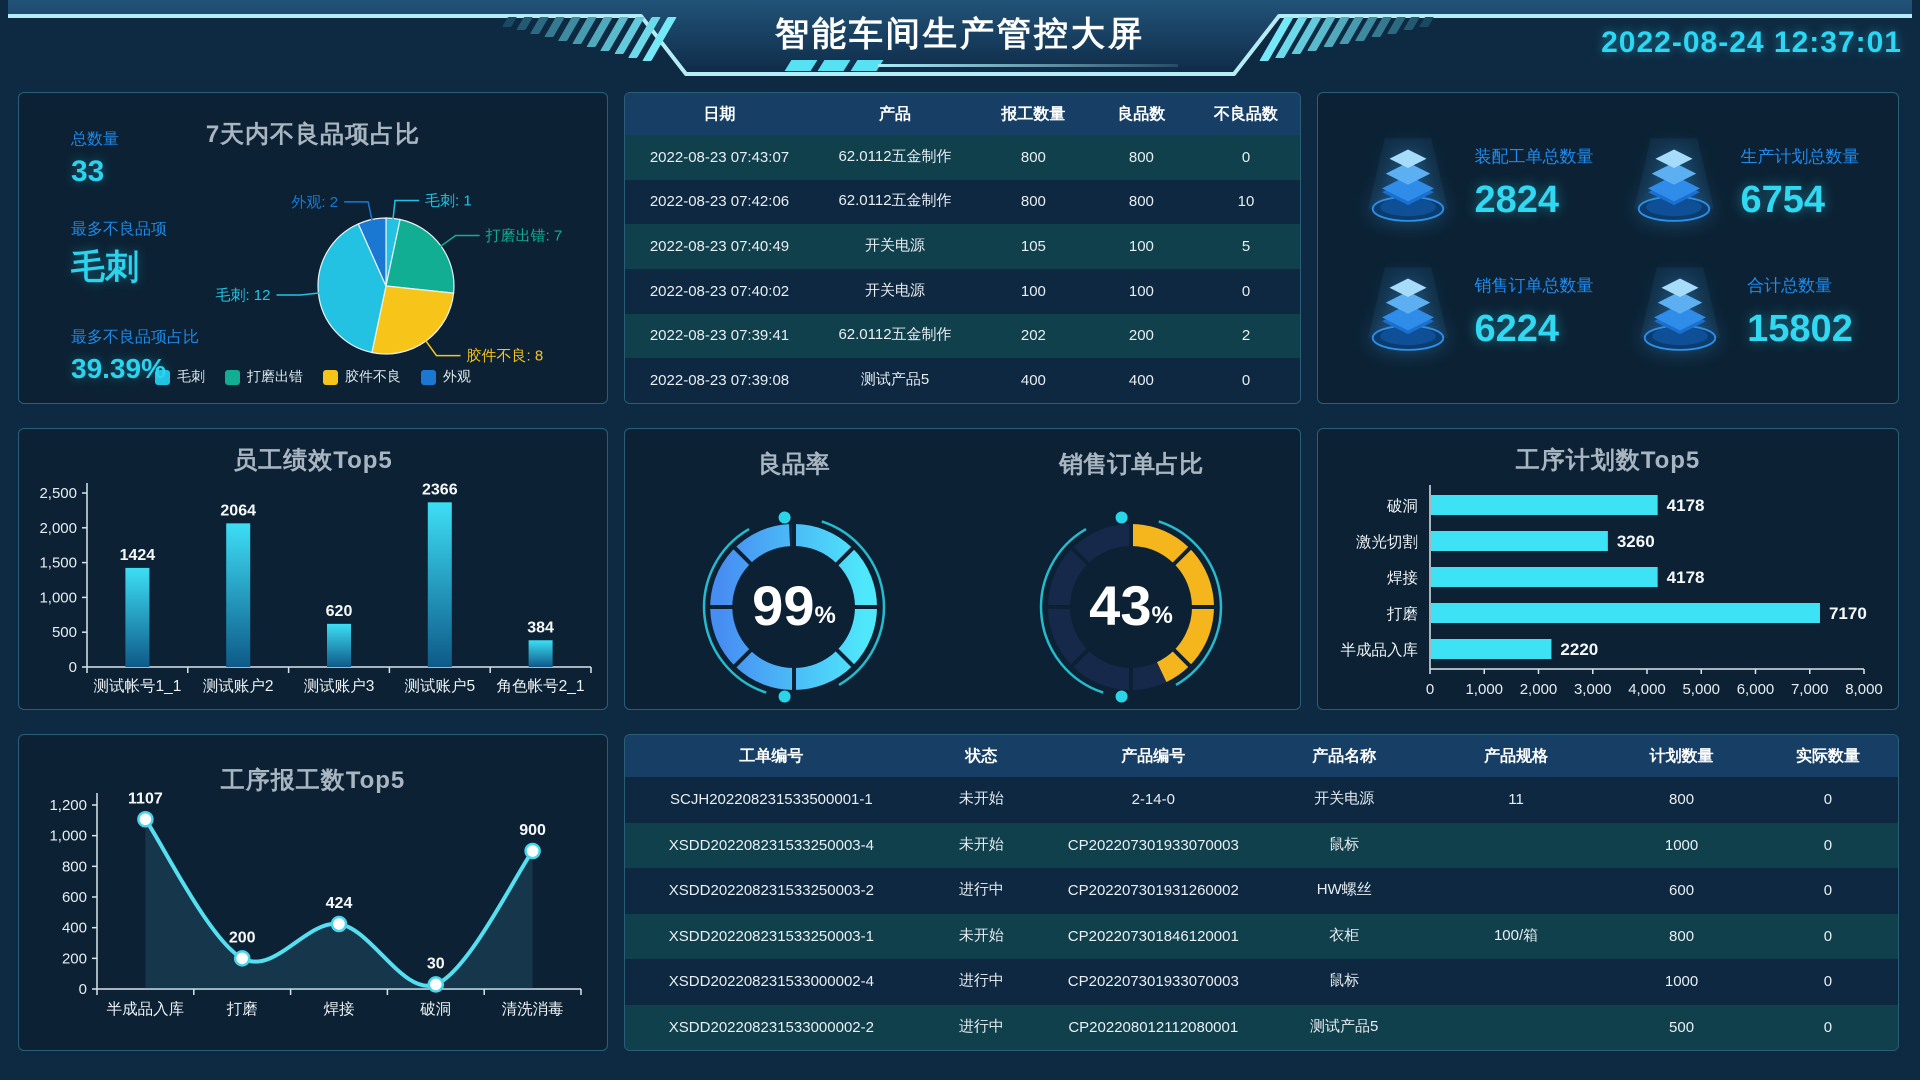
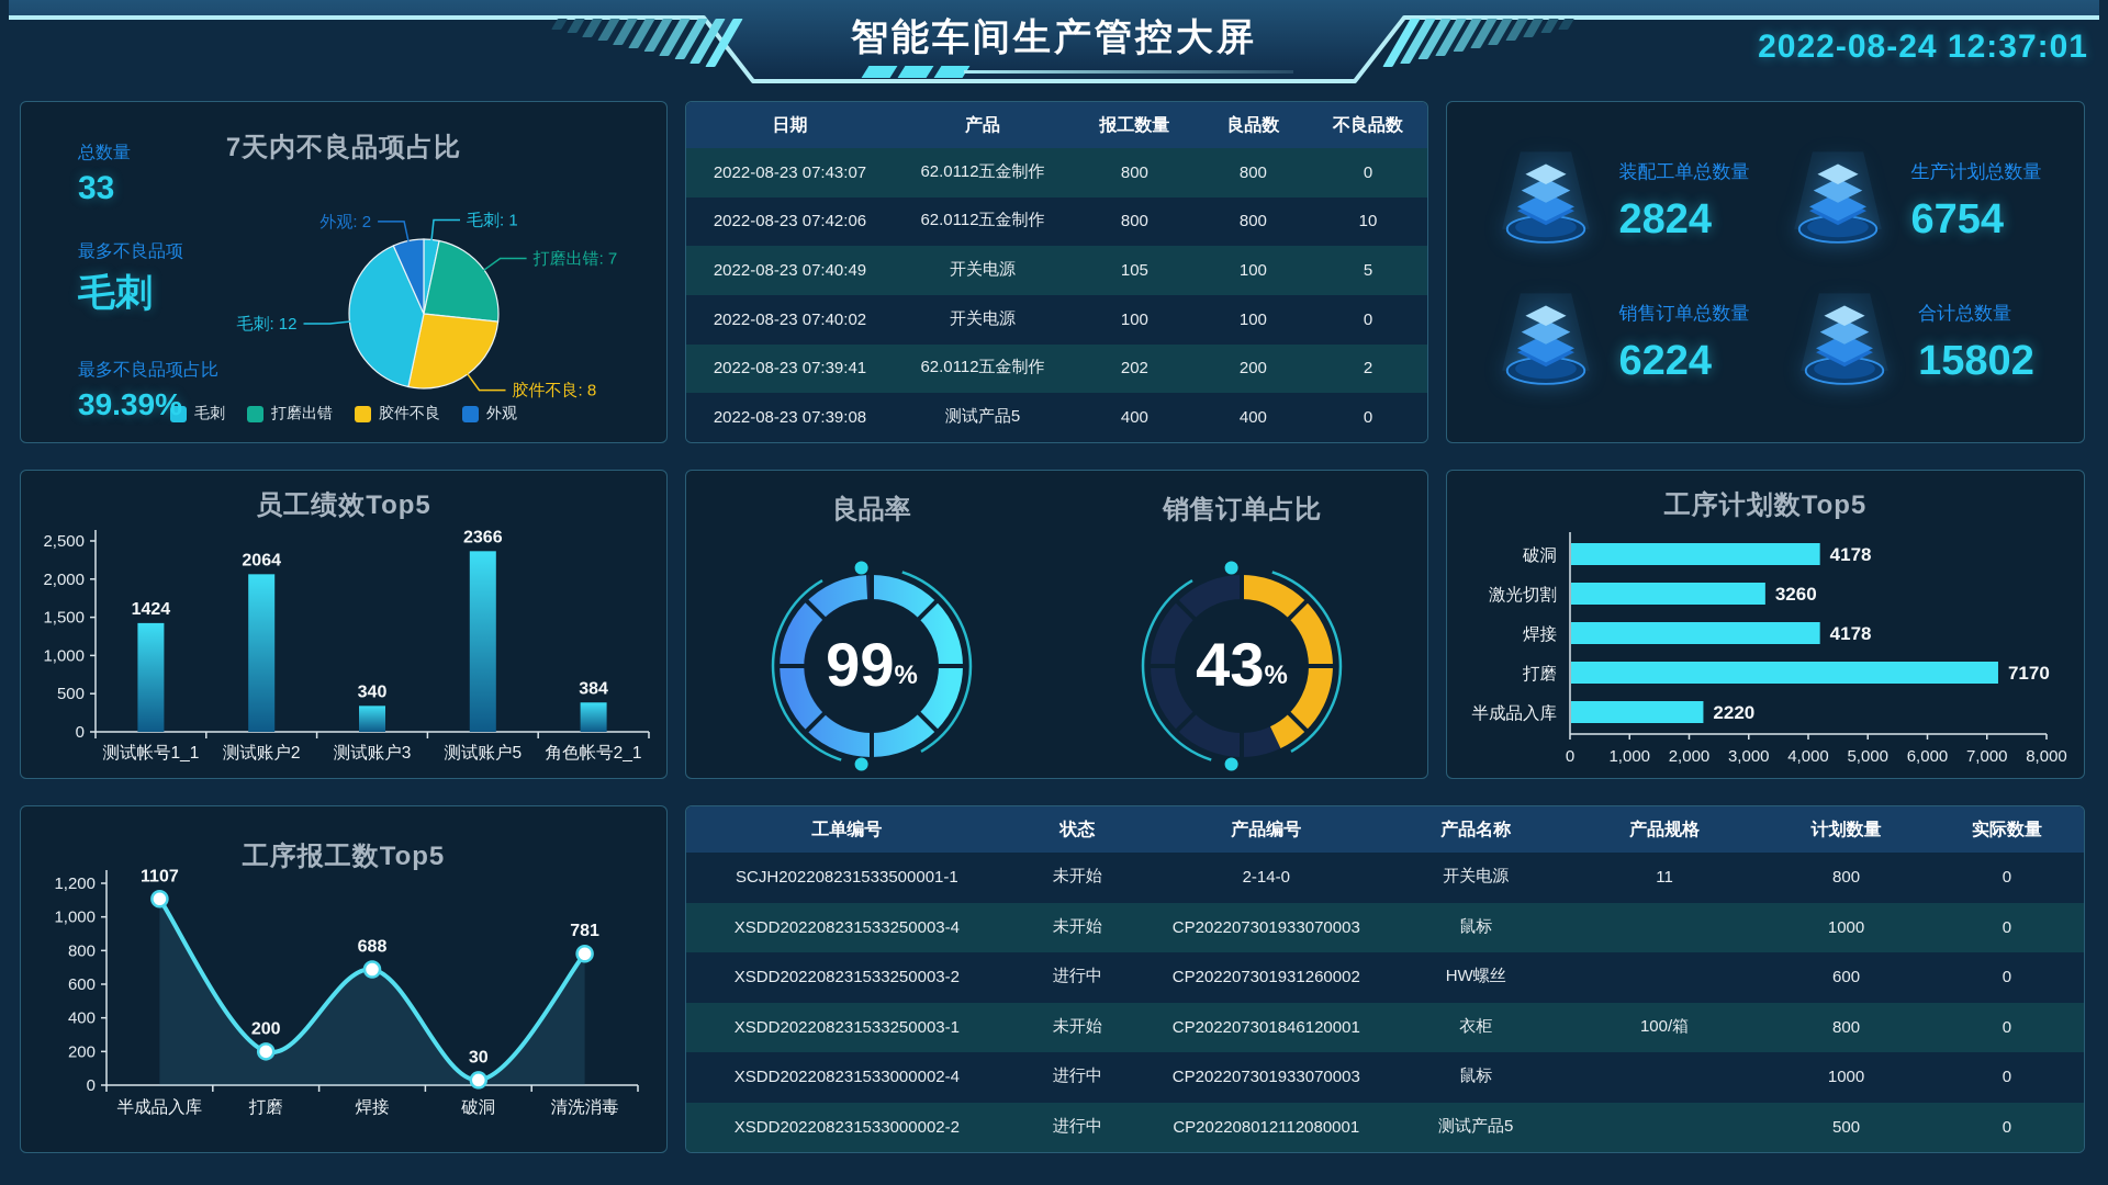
员工绩效Top5/测试账户3: 620 -> 340
工序报工数Top5/焊接: 424 -> 688
工序报工数Top5/清洗消毒: 900 -> 781
